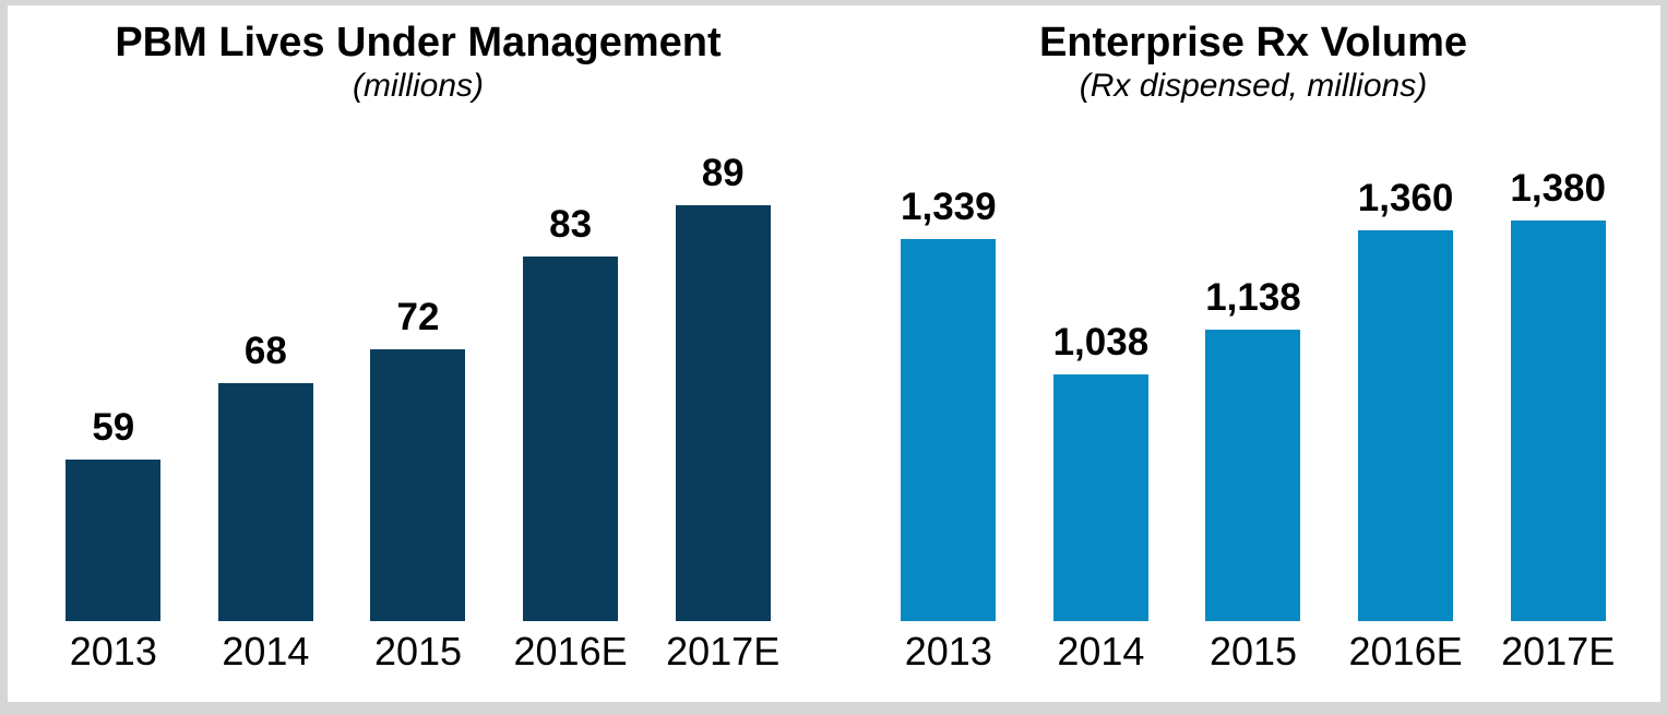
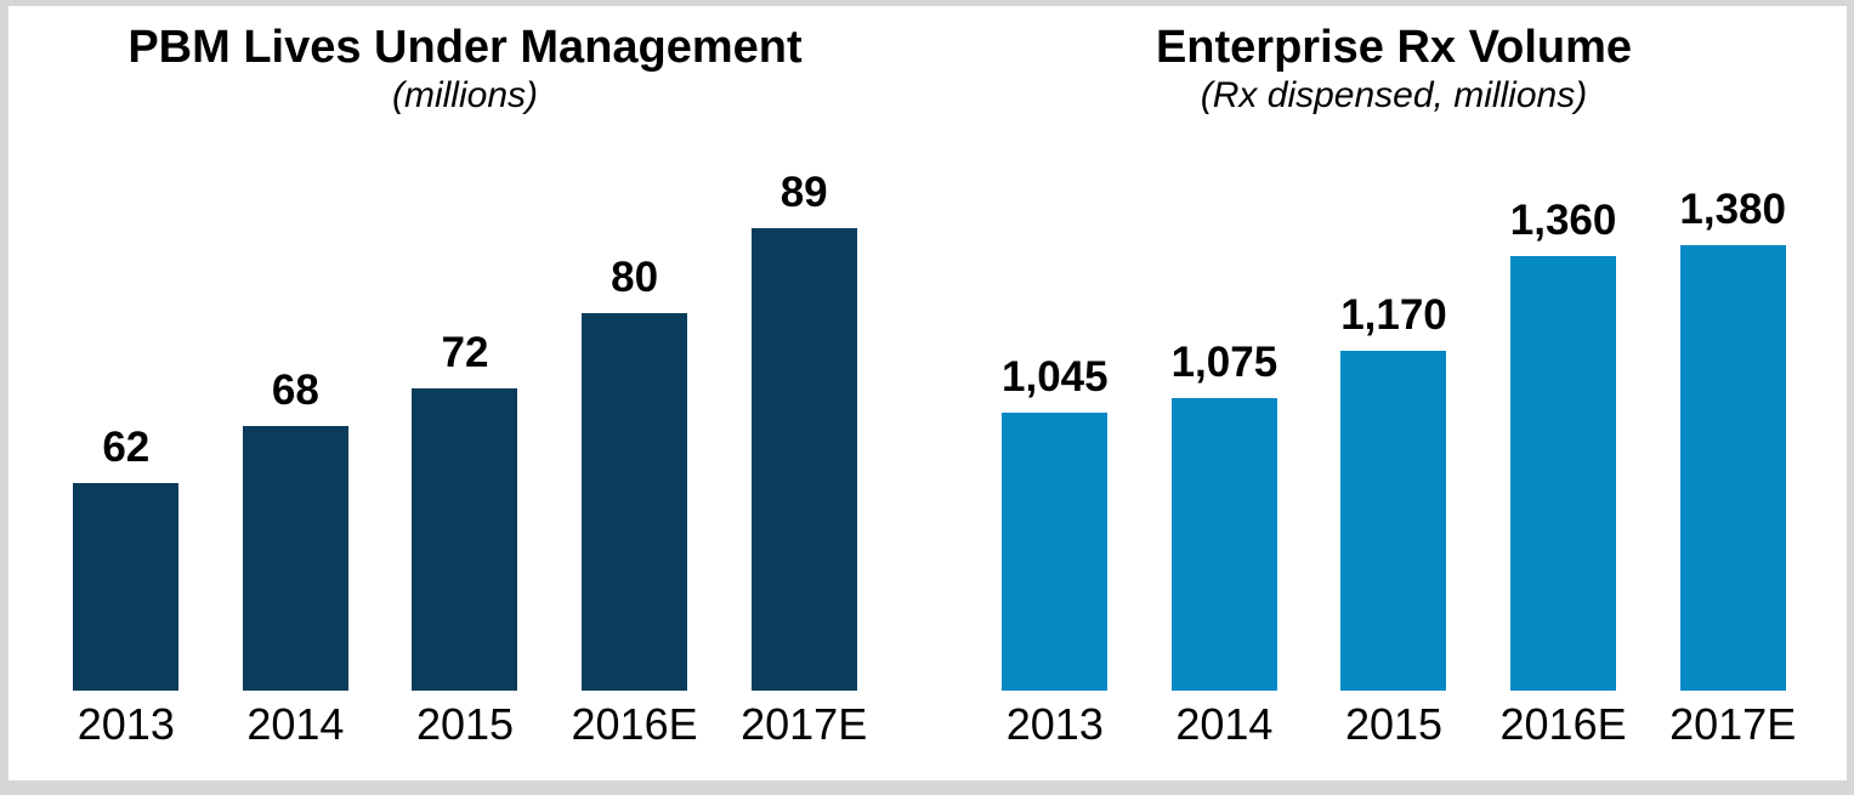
PBM Lives Under Management/2013: 59 -> 62
PBM Lives Under Management/2016E: 83 -> 80
Enterprise Rx Volume/2013: 1,339 -> 1,045
Enterprise Rx Volume/2014: 1,038 -> 1,075
Enterprise Rx Volume/2015: 1,138 -> 1,170
